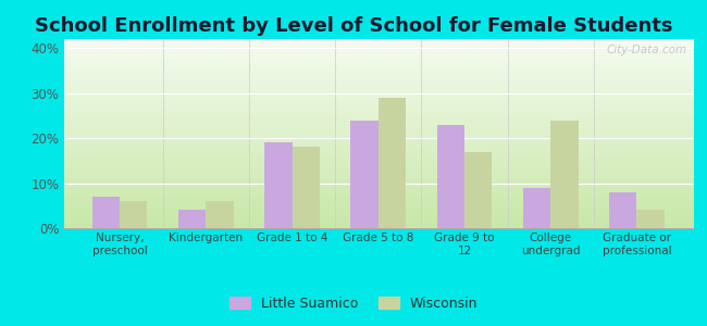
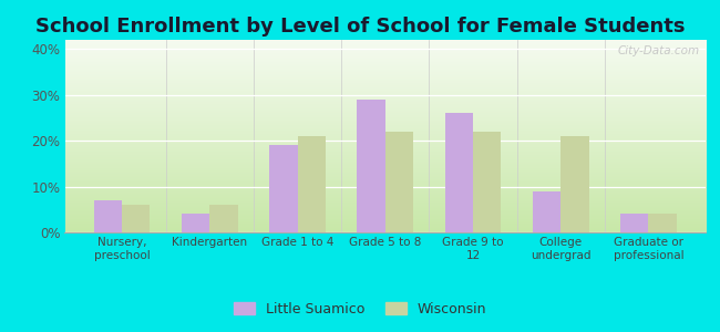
Wisconsin/Grade 1 to 4: 18% -> 21%
Little Suamico/Grade 5 to 8: 24% -> 29%
Wisconsin/Grade 5 to 8: 29% -> 22%
Little Suamico/Grade 9 to 12: 23% -> 26%
Wisconsin/Grade 9 to 12: 17% -> 22%
Wisconsin/College undergrad: 24% -> 21%
Little Suamico/Graduate or professional: 8% -> 4%
